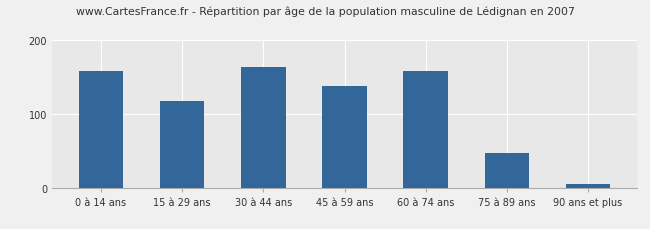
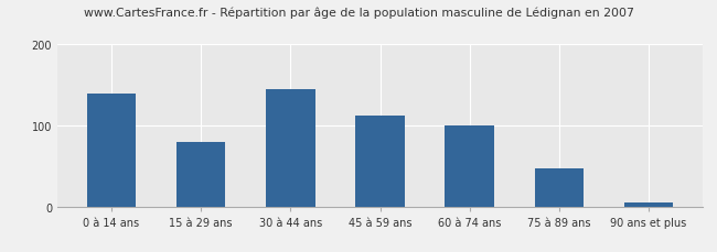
0 à 14 ans: 158 -> 140
15 à 29 ans: 118 -> 80
30 à 44 ans: 164 -> 145
45 à 59 ans: 138 -> 112
60 à 74 ans: 158 -> 100
